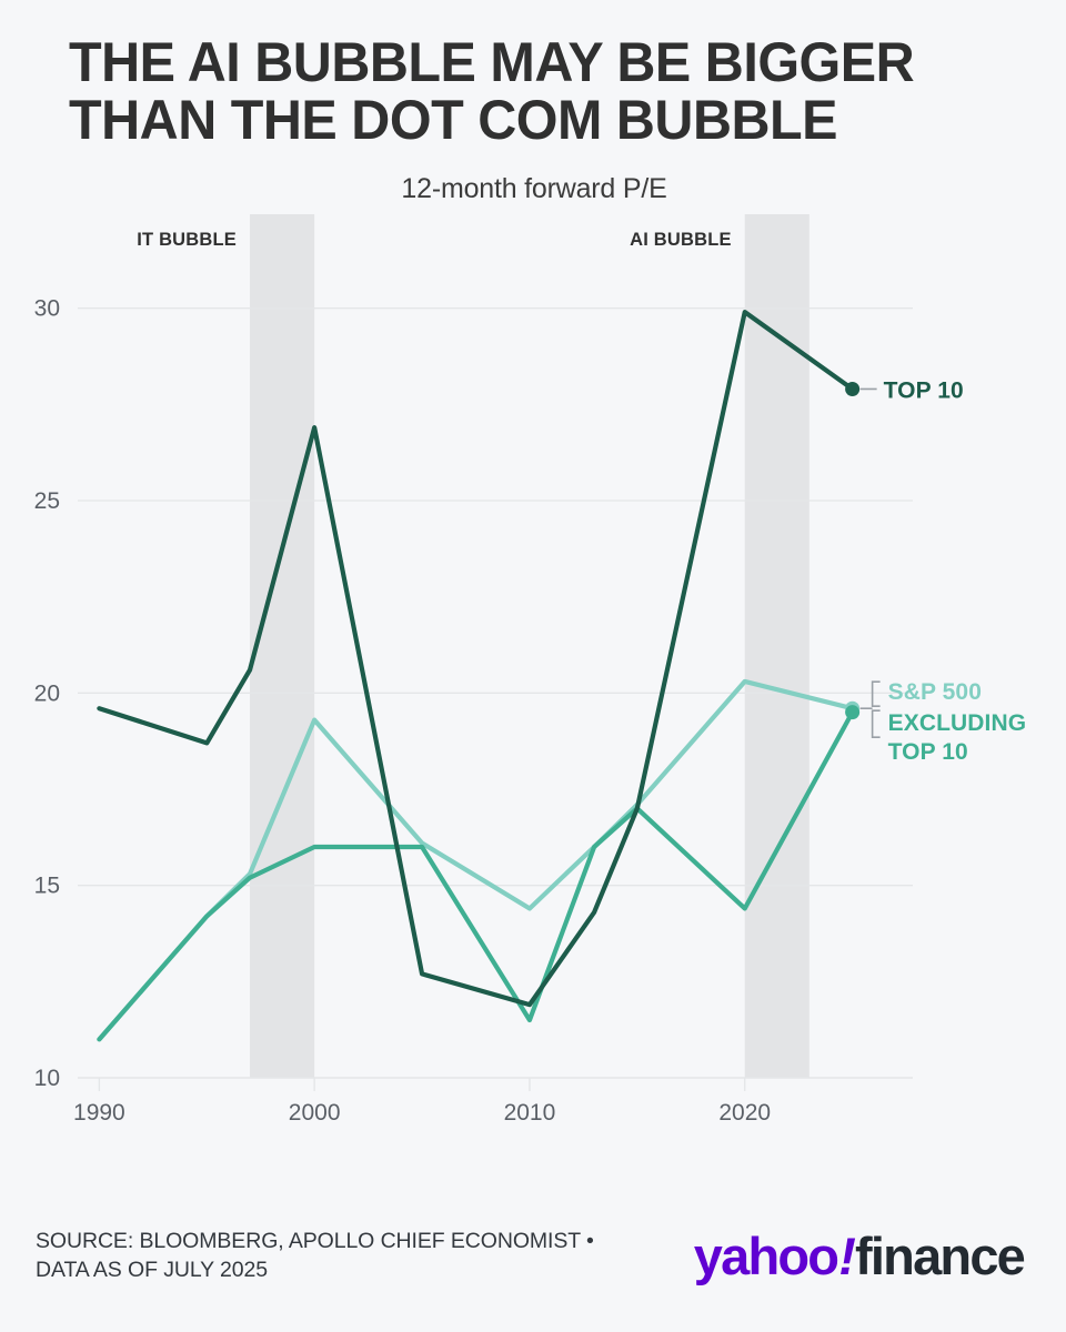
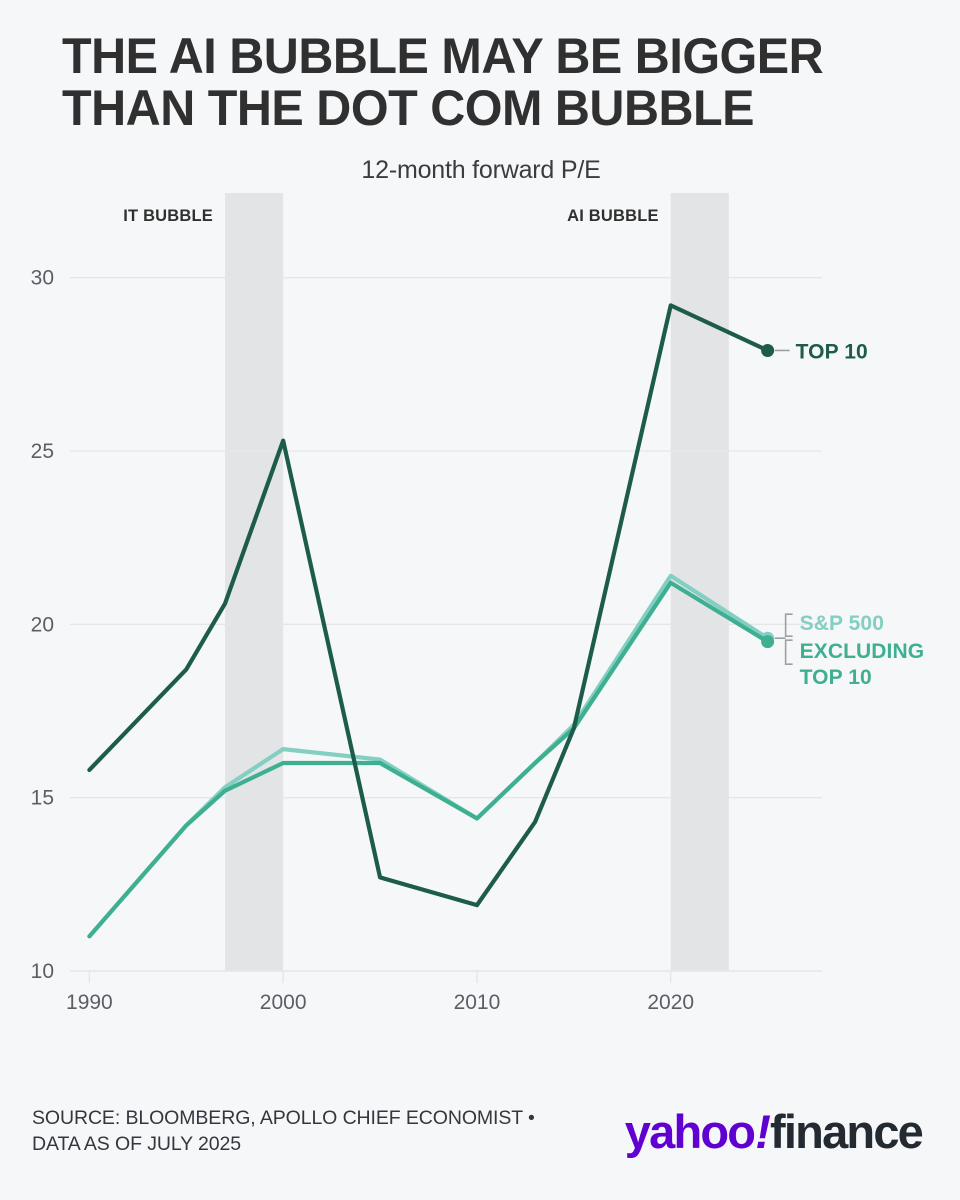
TOP 10/1990: 19.6 -> 15.8
TOP 10/2000: 26.9 -> 25.3
S&P 500/2000: 19.3 -> 16.4
S&P 500 EXCLUDING TOP 10/2010: 11.5 -> 14.4
TOP 10/2020: 29.9 -> 29.2
S&P 500/2020: 20.3 -> 21.4
S&P 500 EXCLUDING TOP 10/2020: 14.4 -> 21.2
